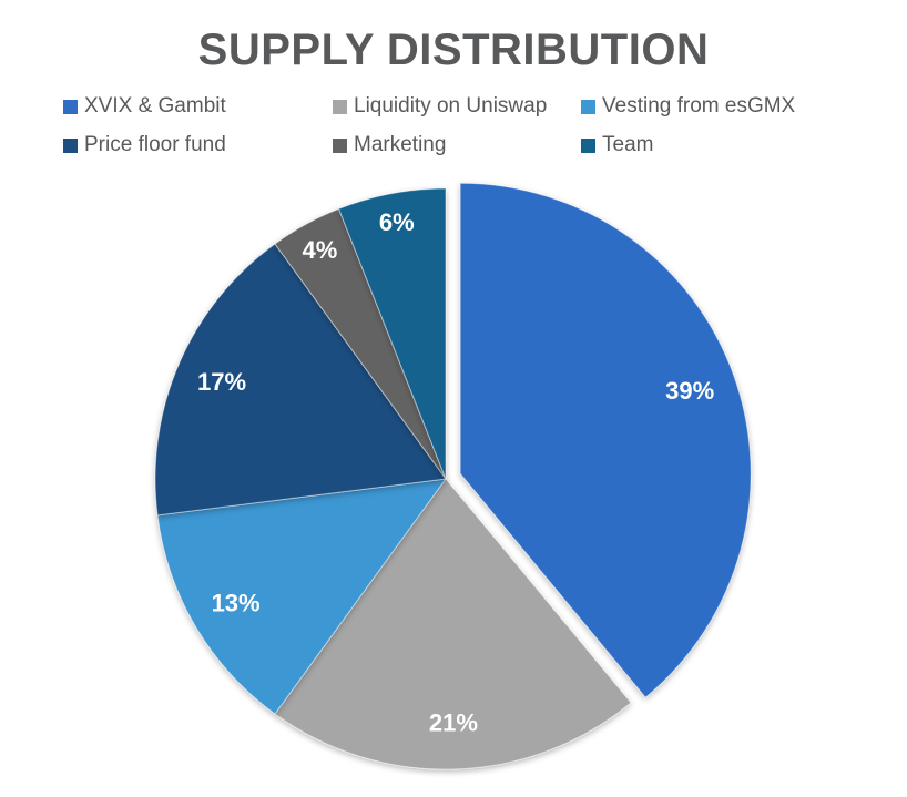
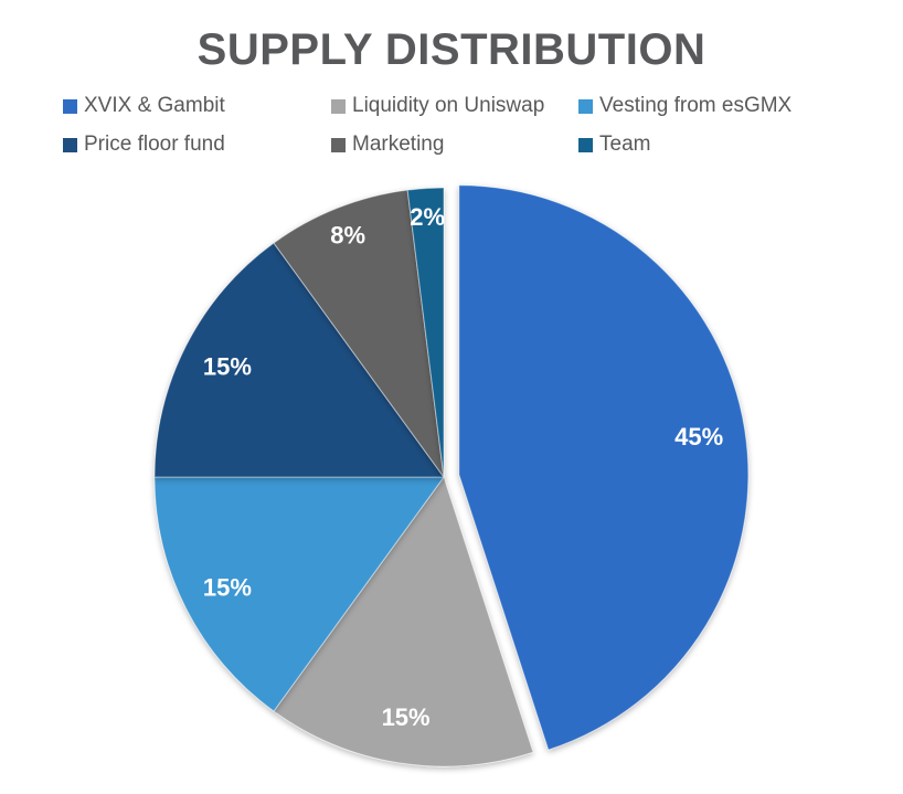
XVIX & Gambit: 39% -> 45%
Liquidity on Uniswap: 21% -> 15%
Vesting from esGMX: 13% -> 15%
Price floor fund: 17% -> 15%
Marketing: 4% -> 8%
Team: 6% -> 2%
